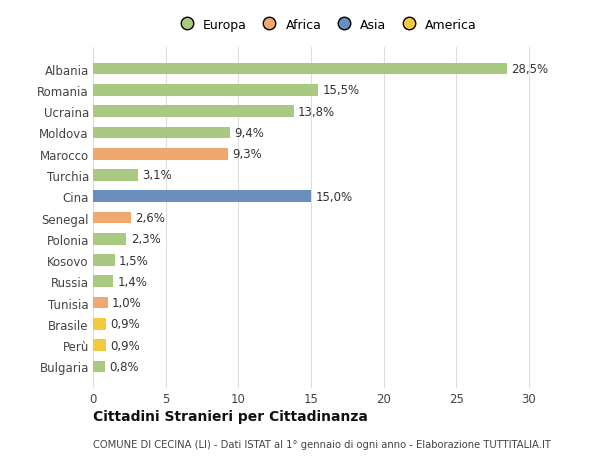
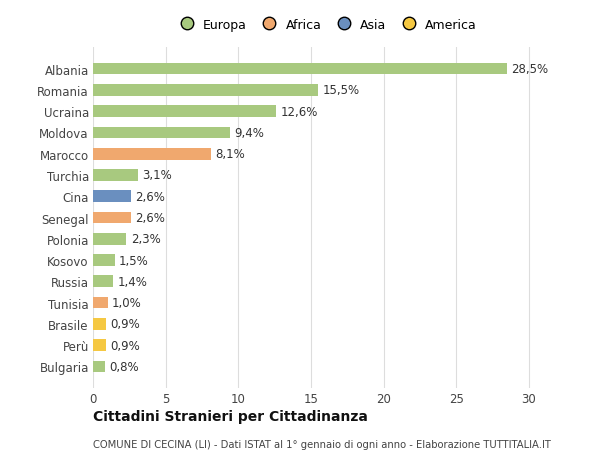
Ucraina: 13,8% -> 12,6%
Marocco: 9,3% -> 8,1%
Cina: 15,0% -> 2,6%
